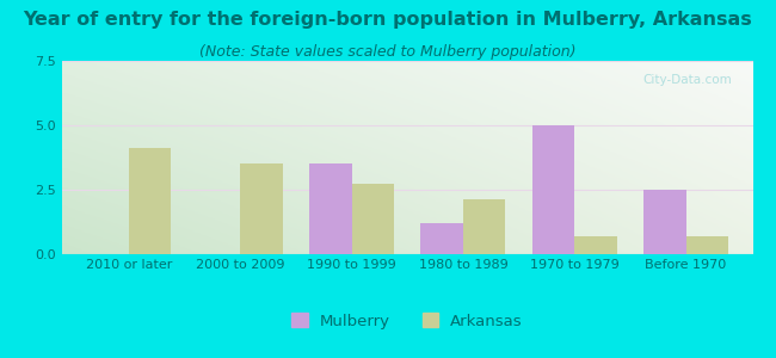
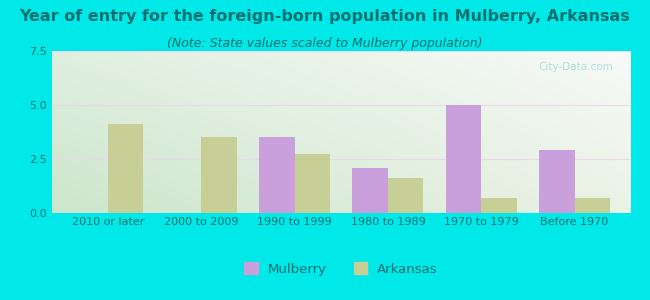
Mulberry/1980 to 1989: 1.2 -> 2.1
Arkansas/1980 to 1989: 2.15 -> 1.60
Mulberry/Before 1970: 2.5 -> 2.9
